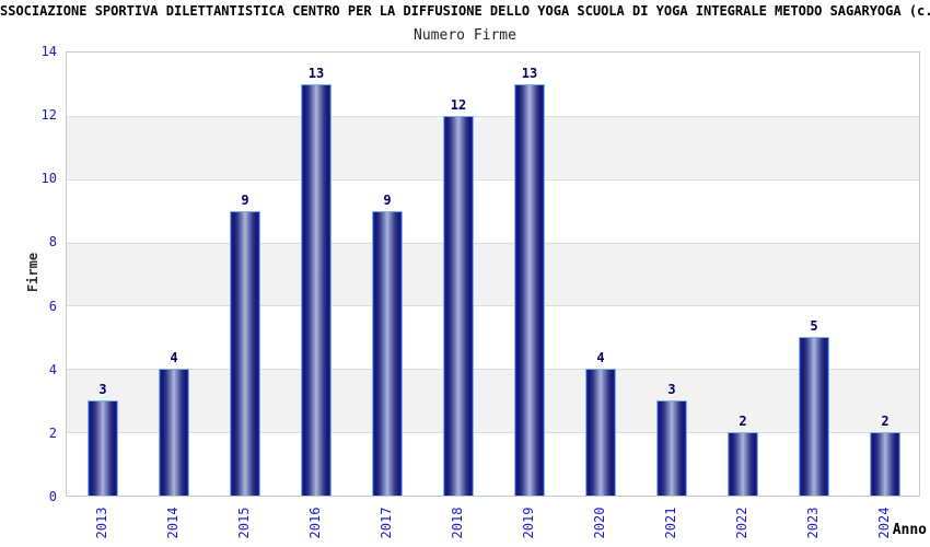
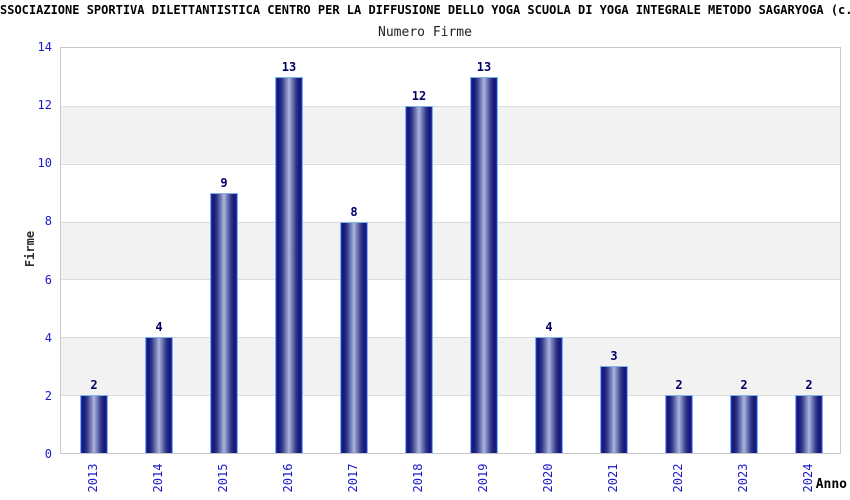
2013: 3 -> 2
2017: 9 -> 8
2023: 5 -> 2
